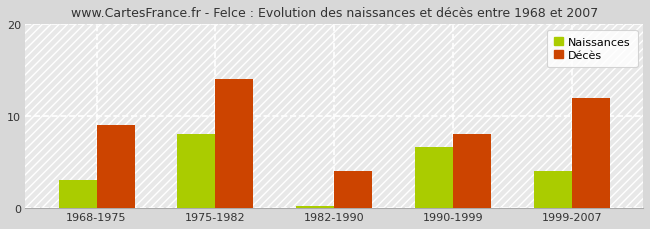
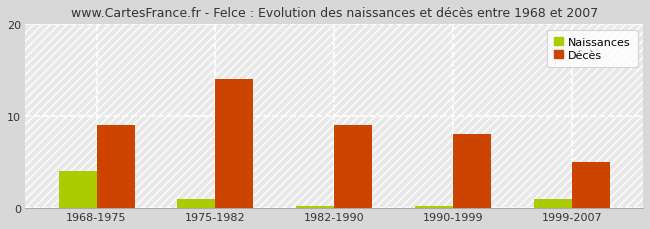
Naissances/1968-1975: 3.0 -> 4.0
Naissances/1975-1982: 8.0 -> 1.0
Décès/1982-1990: 4 -> 9
Naissances/1990-1999: 6.6 -> 0.2
Naissances/1999-2007: 4.0 -> 1.0
Décès/1999-2007: 12 -> 5
